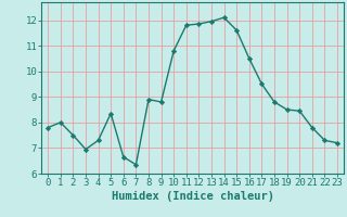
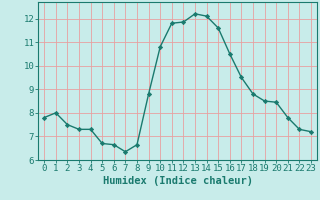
3: 6.95 -> 7.30
5: 8.35 -> 6.70
8: 8.90 -> 6.65
13: 11.95 -> 12.20
